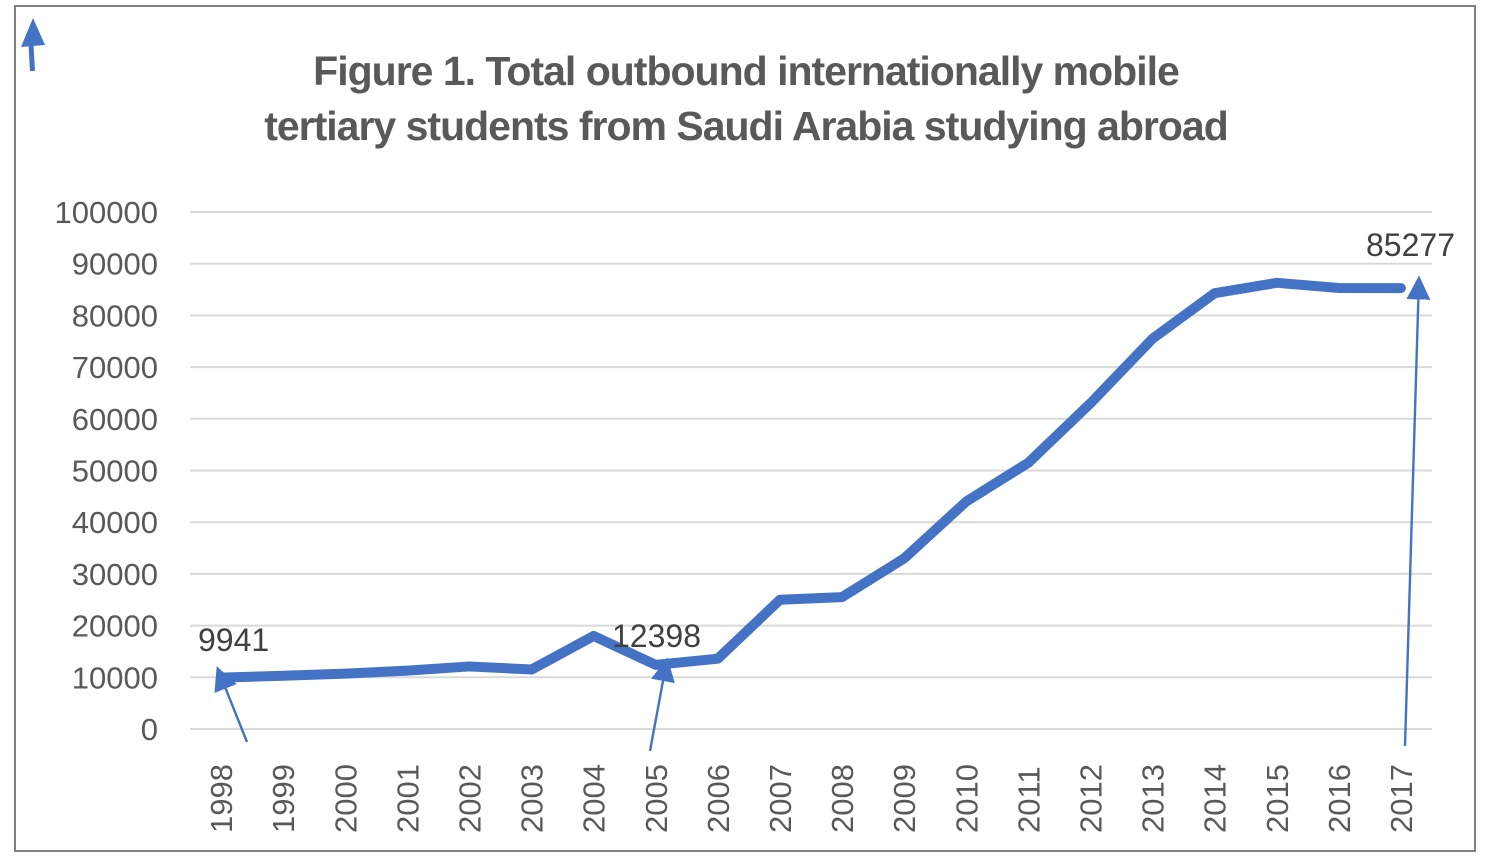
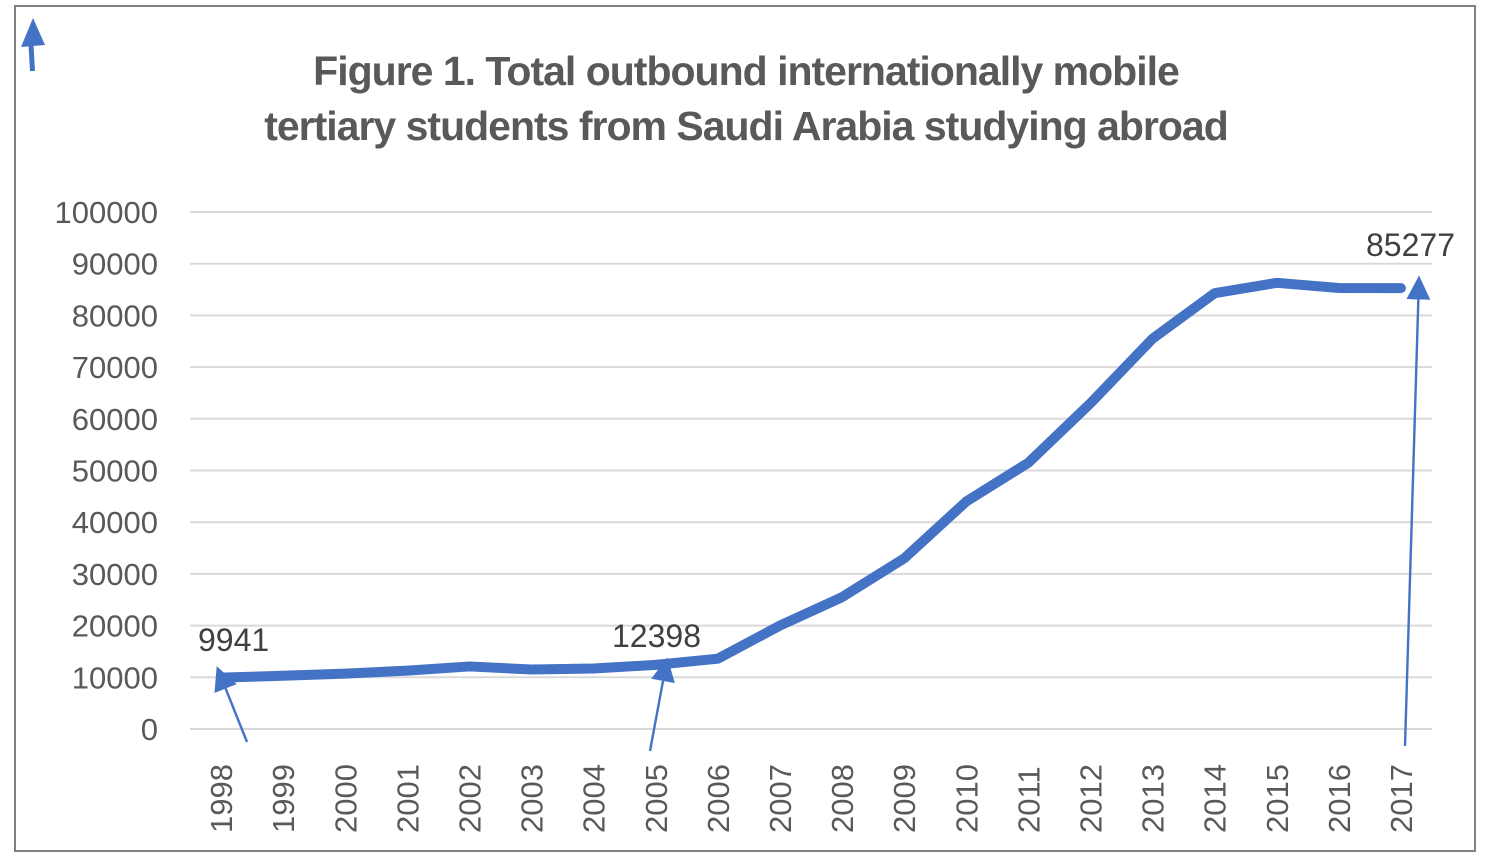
2004: 18000 -> 12000
2007: 25000 -> 20000
